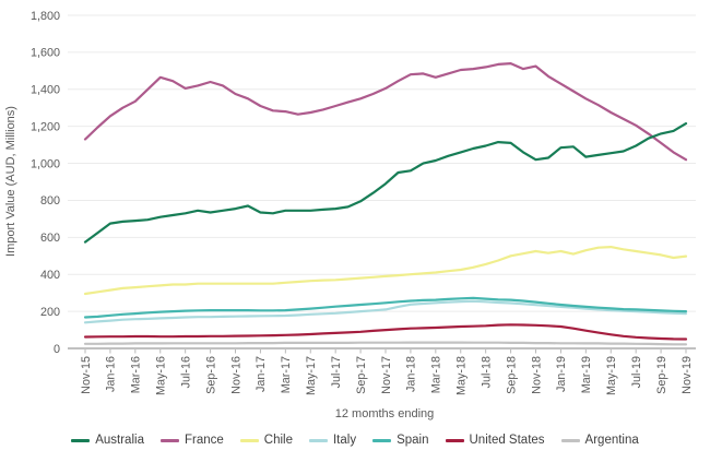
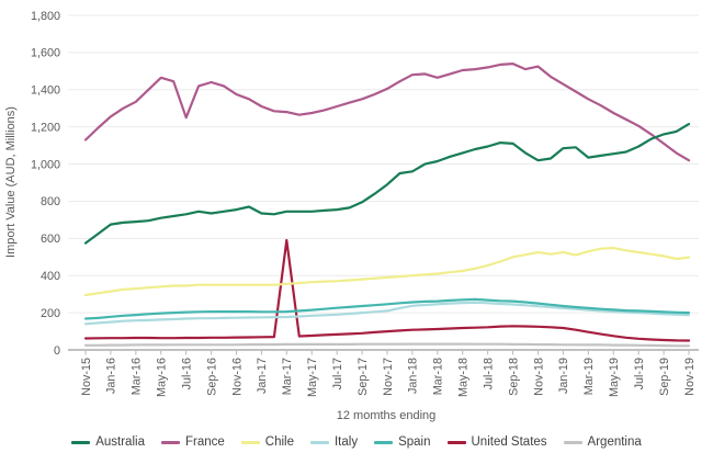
France/Jul-16: 1400 -> 1250
United States/Mar-17: 70 -> 590
